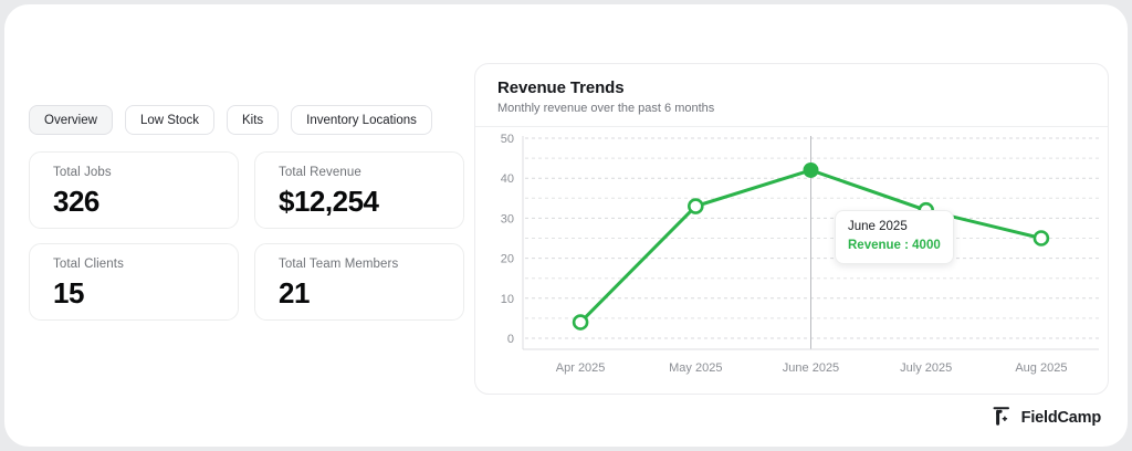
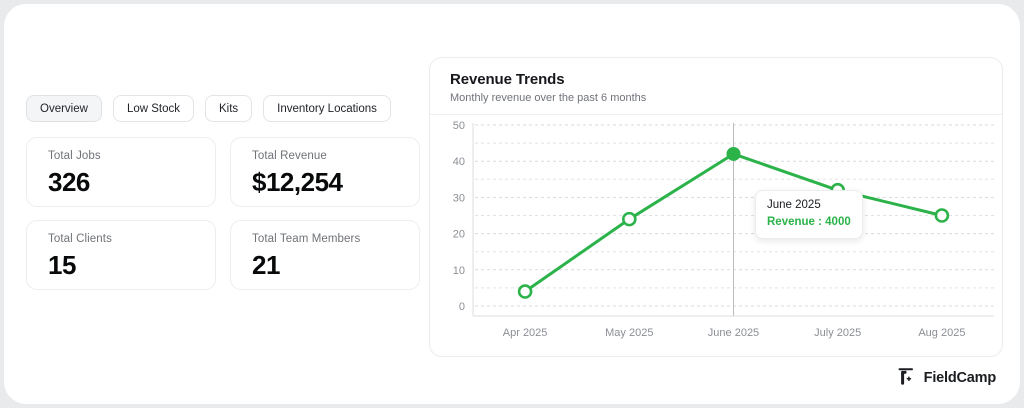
May 2025: 33 -> 24
